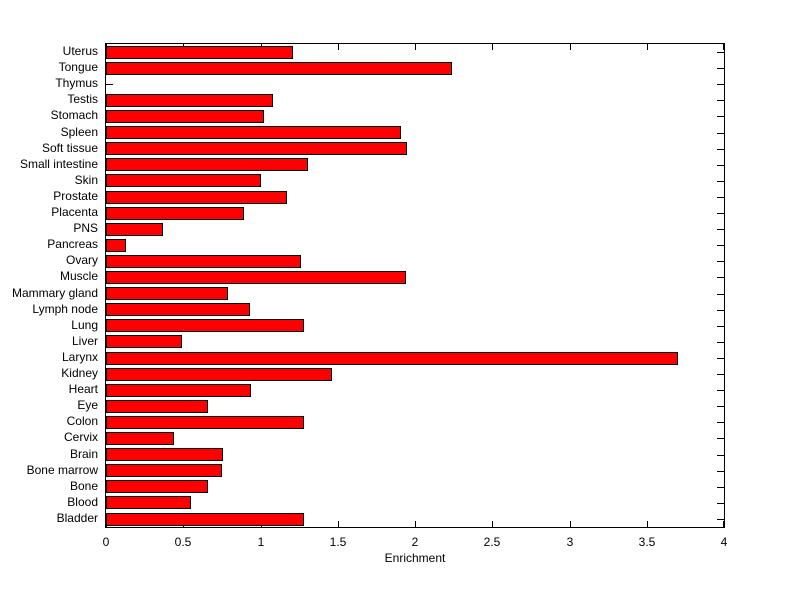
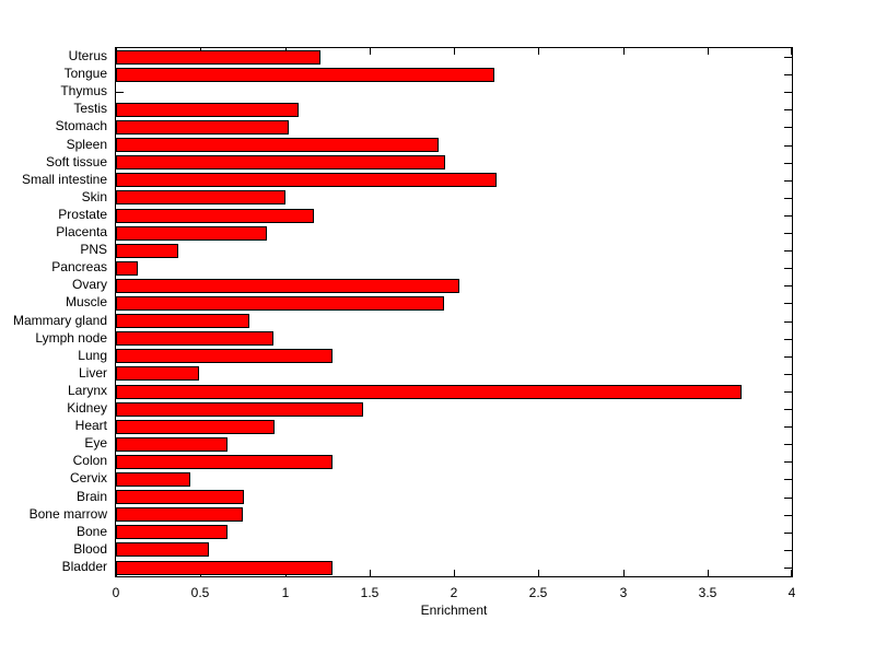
Small intestine: 1.31 -> 2.25
Ovary: 1.26 -> 2.03
